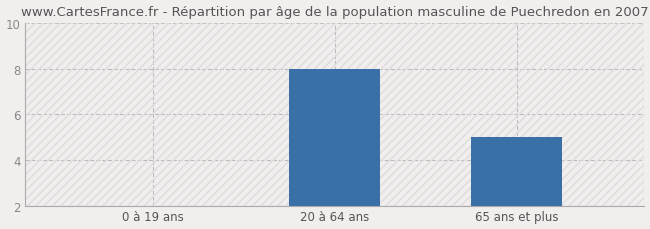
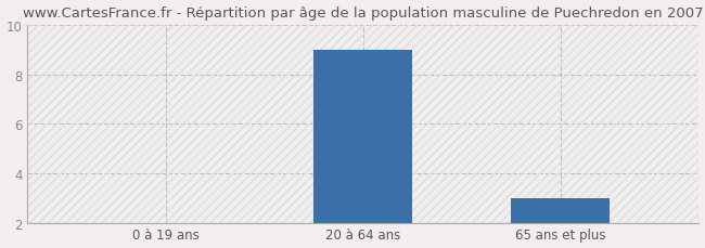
20 à 64 ans: 8.0 -> 9.0
65 ans et plus: 5.0 -> 3.0
